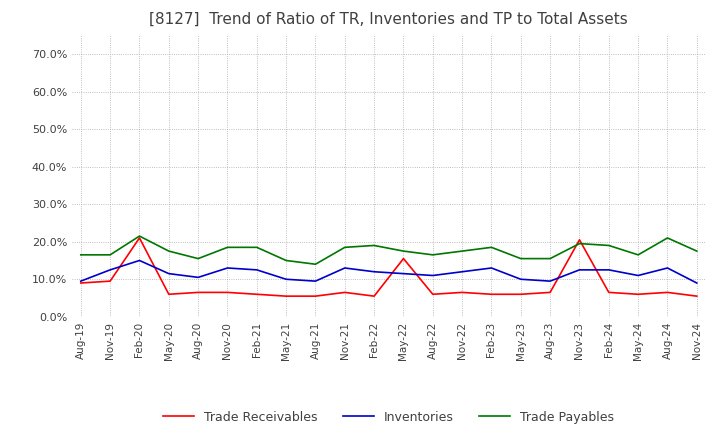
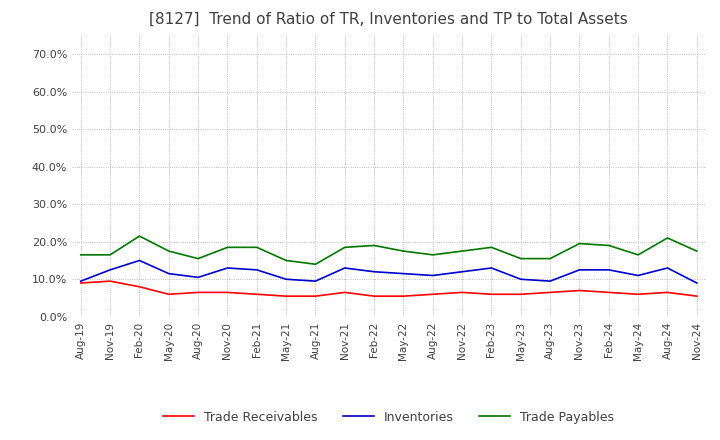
Trade Receivables/Feb-20: 21.0% -> 8.0%
Trade Receivables/May-22: 15.5% -> 5.5%
Trade Receivables/Nov-23: 20.5% -> 7.0%
